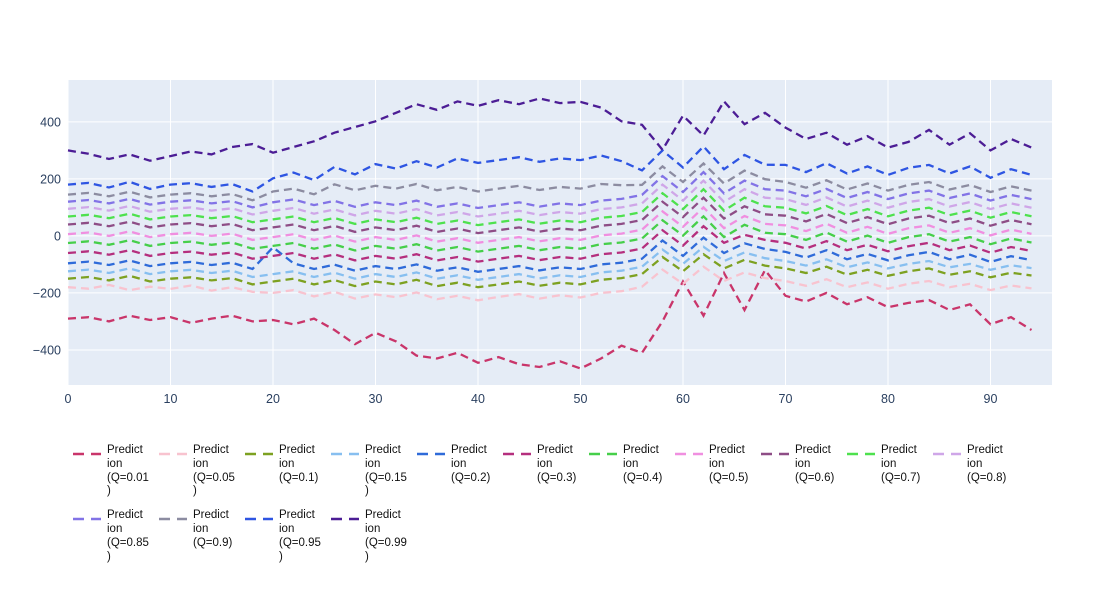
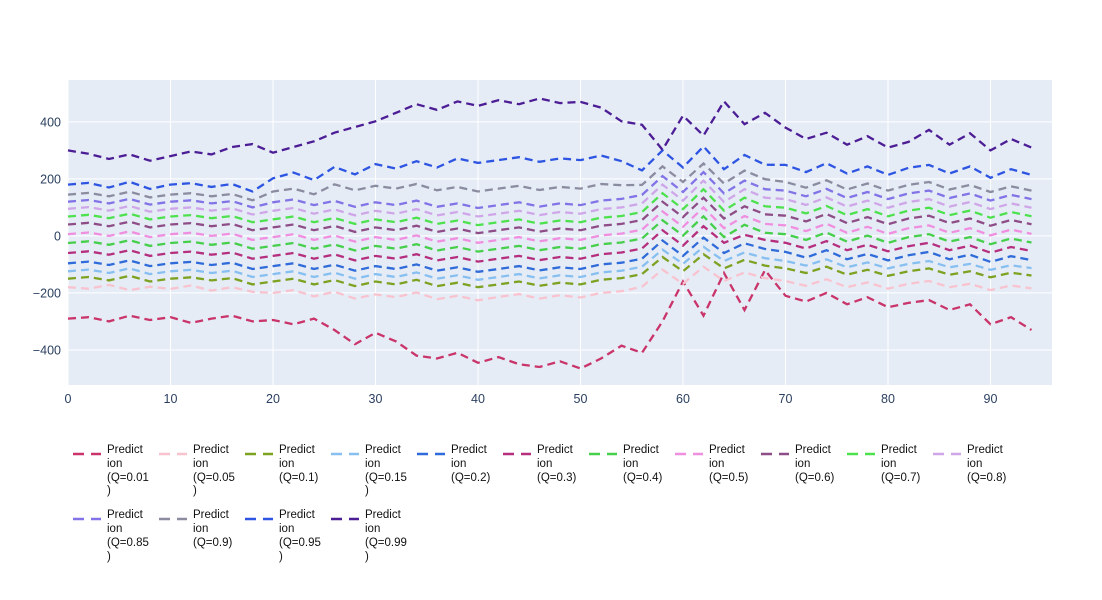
Prediction (Q=0.2)/20: -40 -> -110
